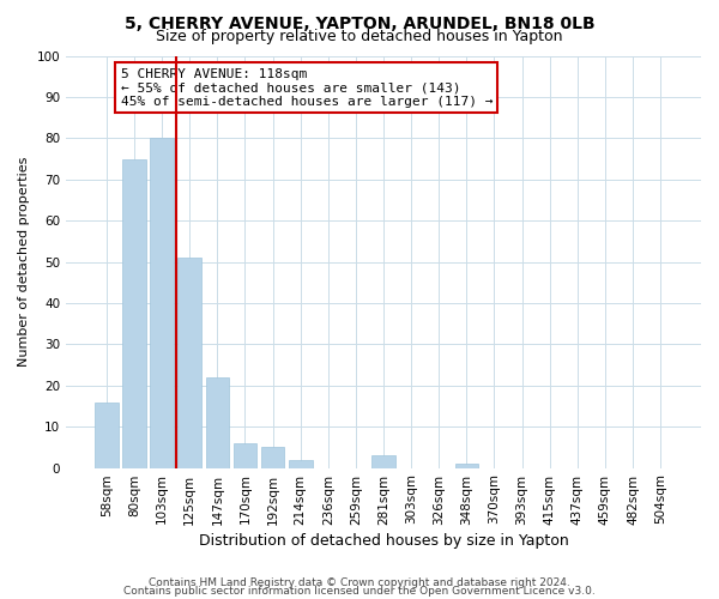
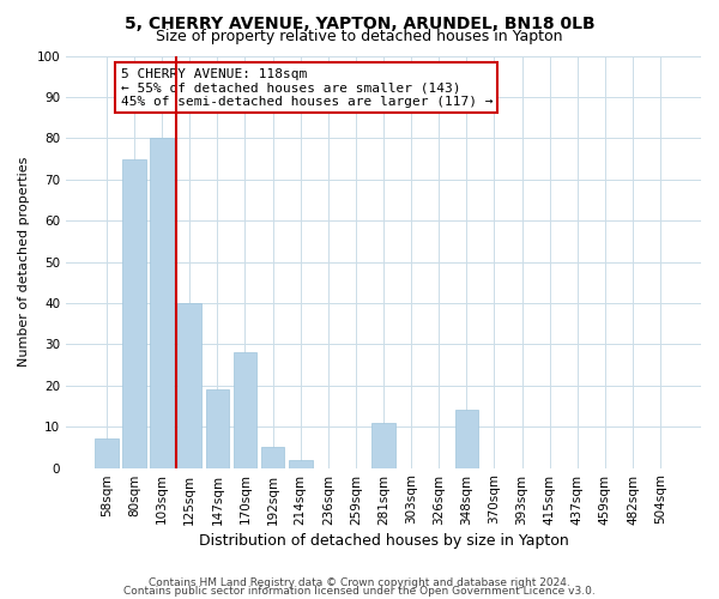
58sqm: 16 -> 7
125sqm: 51 -> 40
147sqm: 22 -> 19
170sqm: 6 -> 28
281sqm: 3 -> 11
348sqm: 1 -> 14
